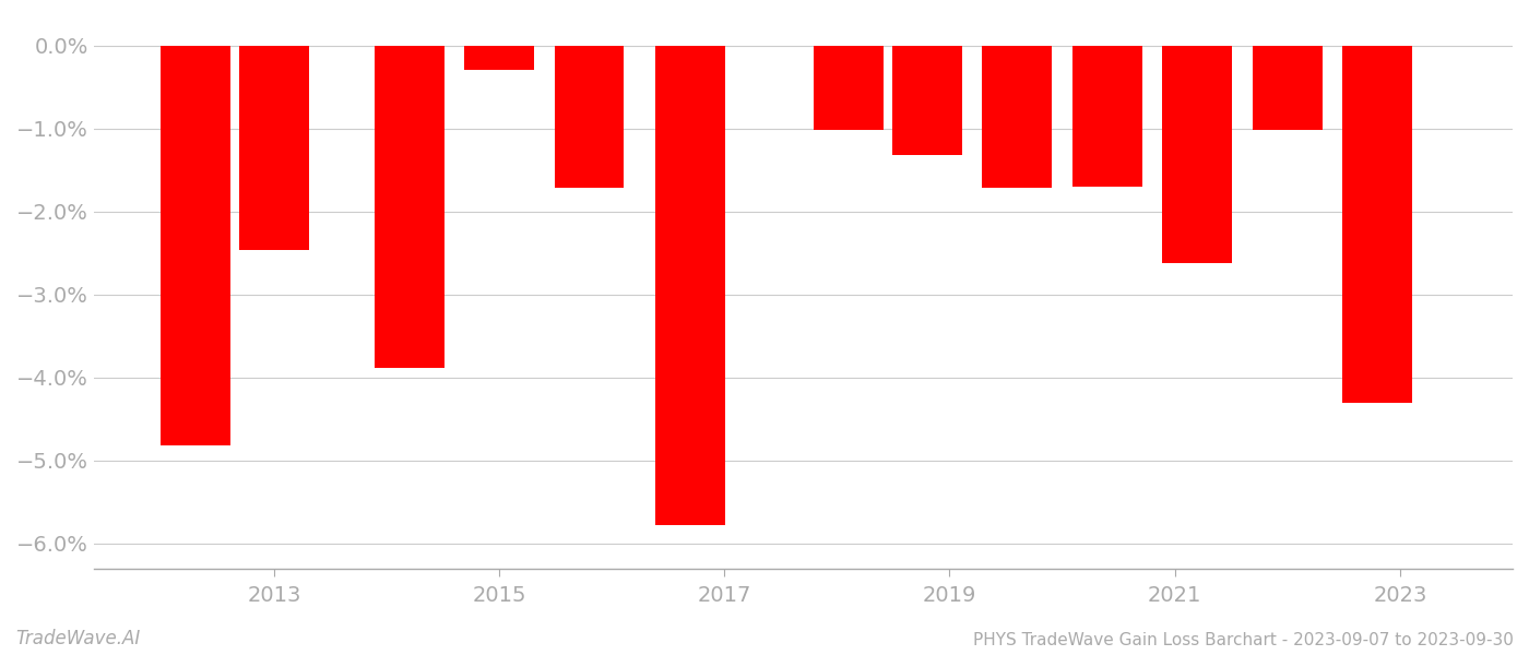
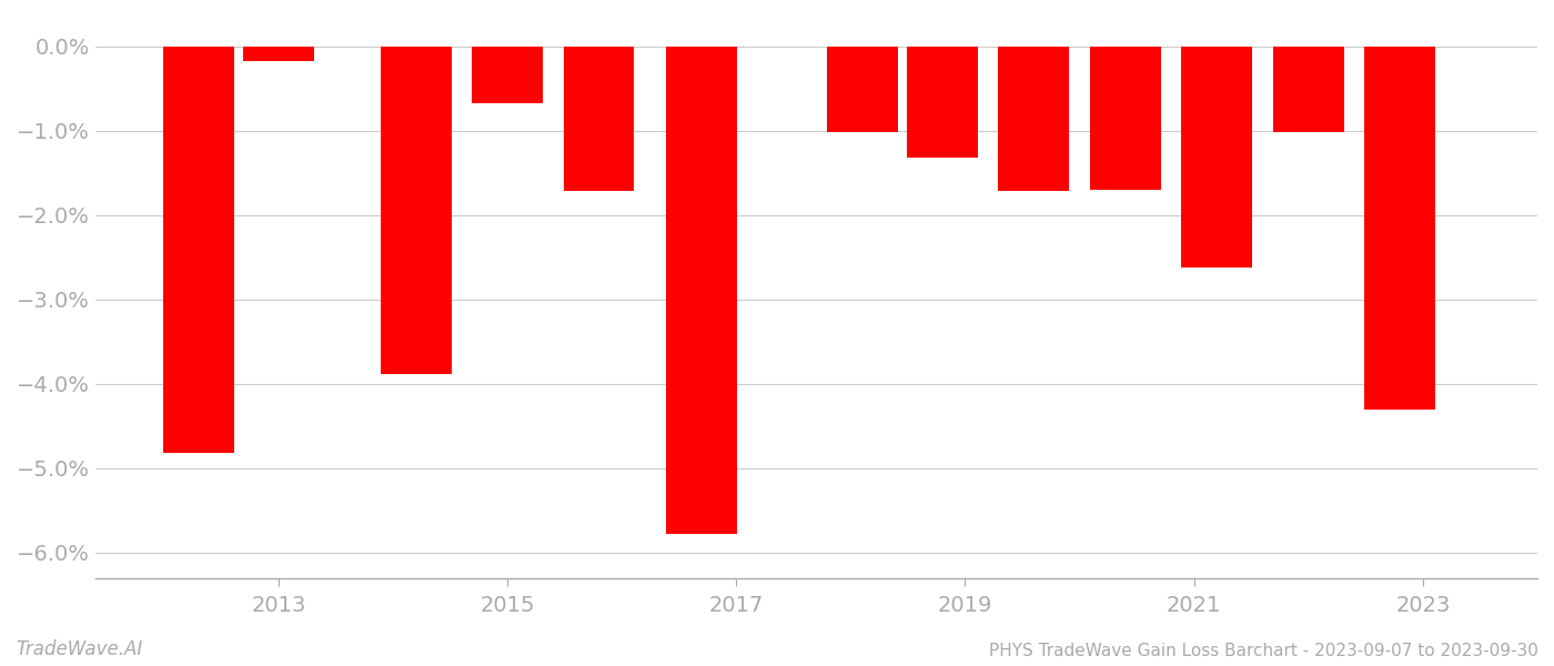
2013: -2.46% -> -0.18%
2015: -0.30% -> -0.68%
